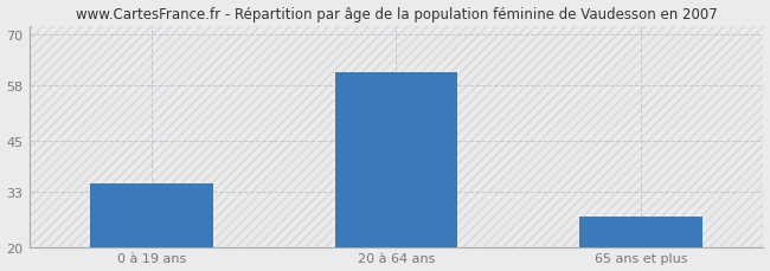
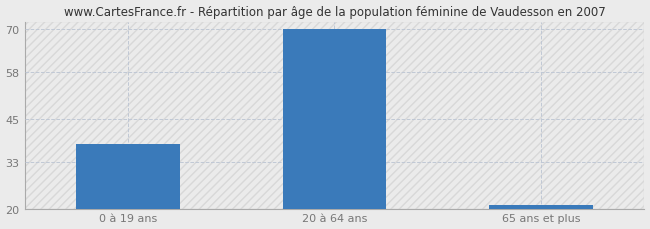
0 à 19 ans: 35 -> 38
20 à 64 ans: 61 -> 70
65 ans et plus: 27 -> 21
